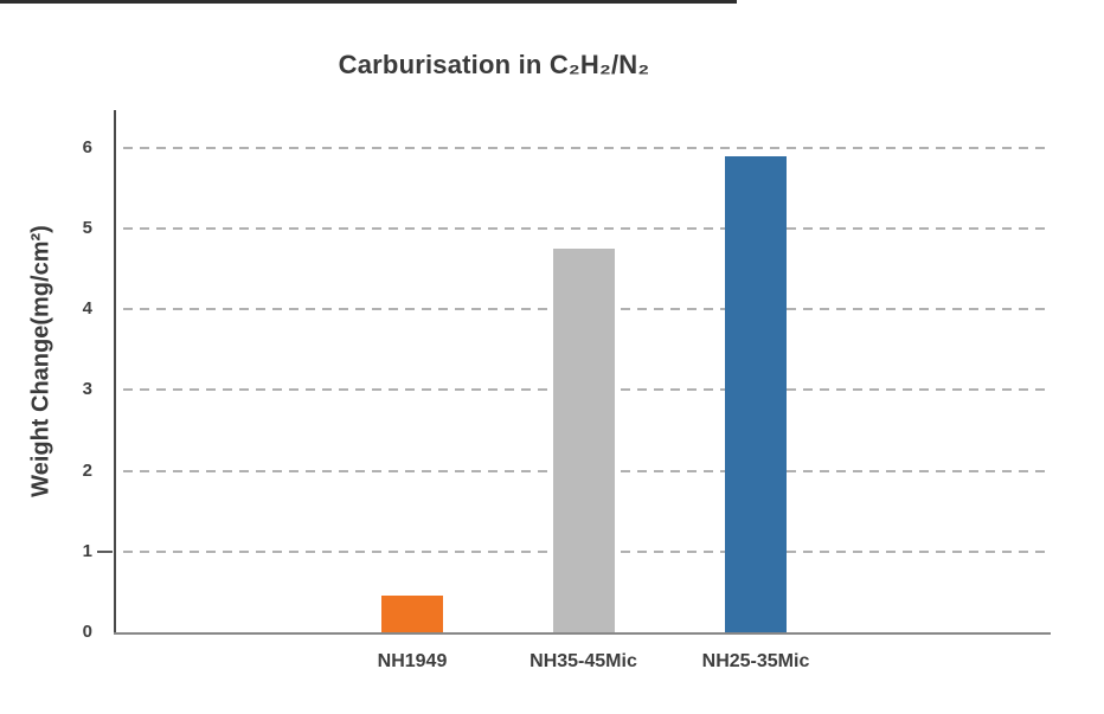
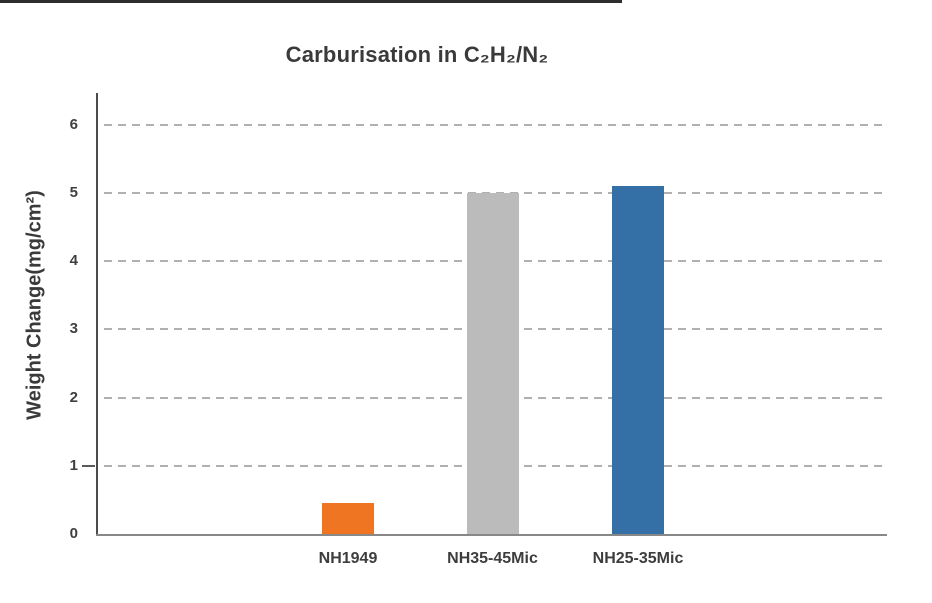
NH35-45Mic: 4.8 -> 5.0
NH25-35Mic: 5.9 -> 5.1
